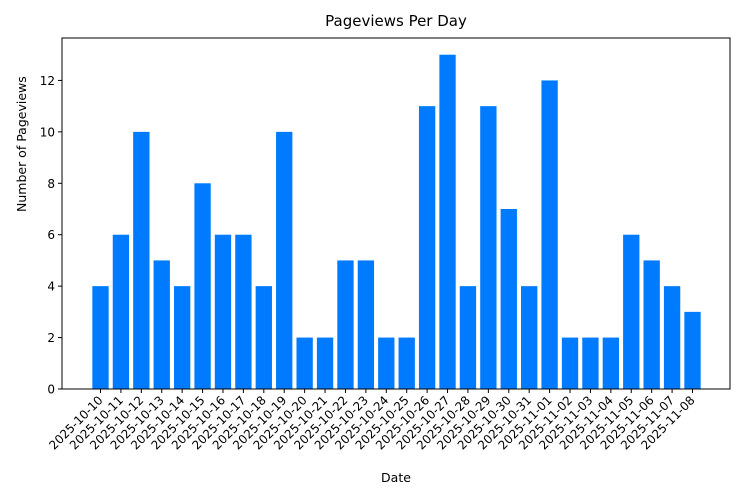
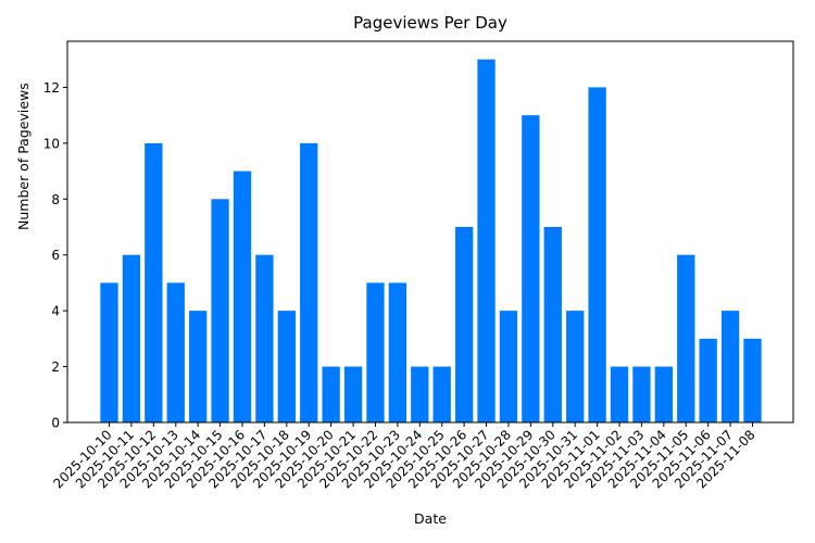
2025-10-10: 4 -> 5
2025-10-16: 6 -> 9
2025-10-26: 11 -> 7
2025-11-06: 5 -> 3
